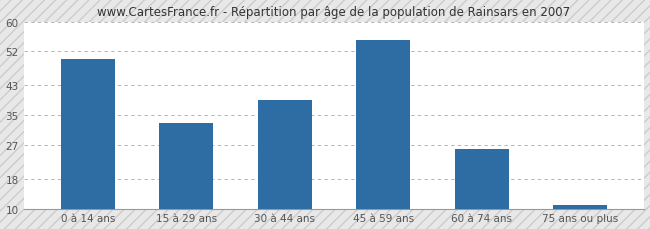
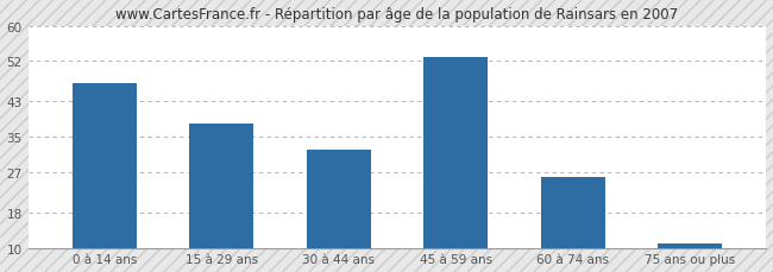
0 à 14 ans: 50 -> 47
15 à 29 ans: 33 -> 38
30 à 44 ans: 39 -> 32
45 à 59 ans: 55 -> 53
